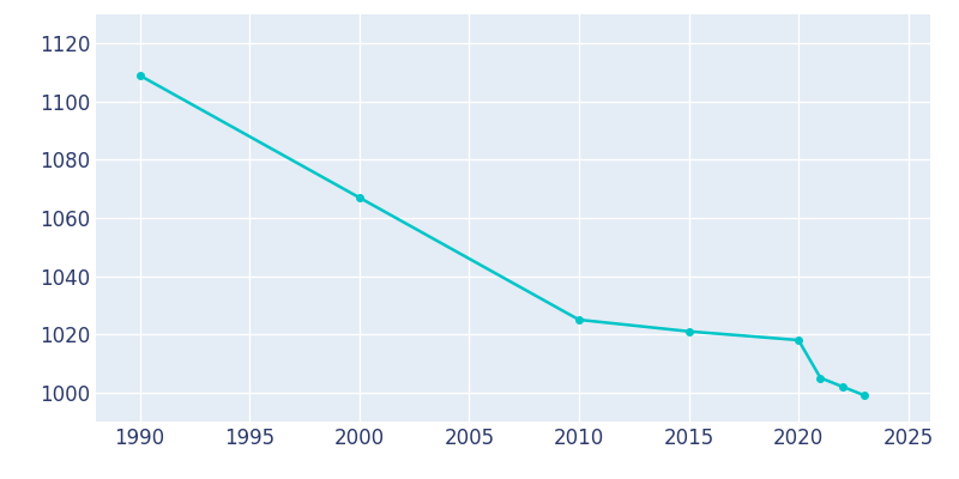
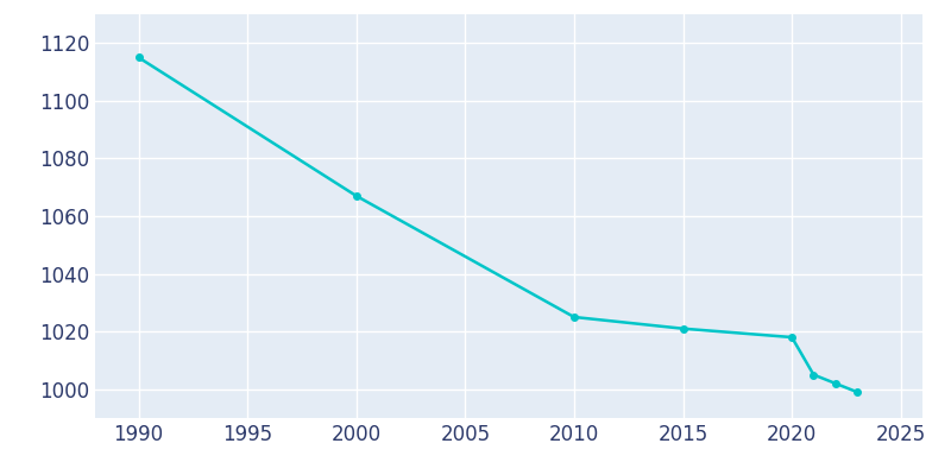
1990: 1109 -> 1115
